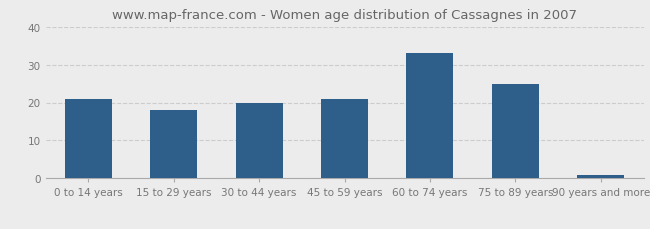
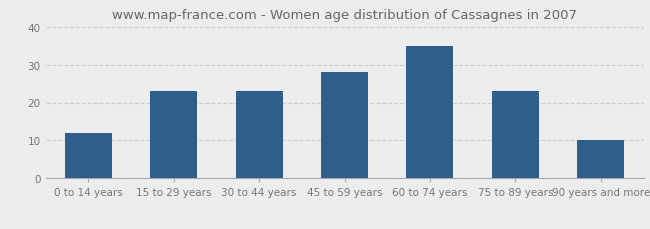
0 to 14 years: 21 -> 12
15 to 29 years: 18 -> 23
30 to 44 years: 20 -> 23
45 to 59 years: 21 -> 28
60 to 74 years: 33 -> 35
75 to 89 years: 25 -> 23
90 years and more: 1 -> 10
